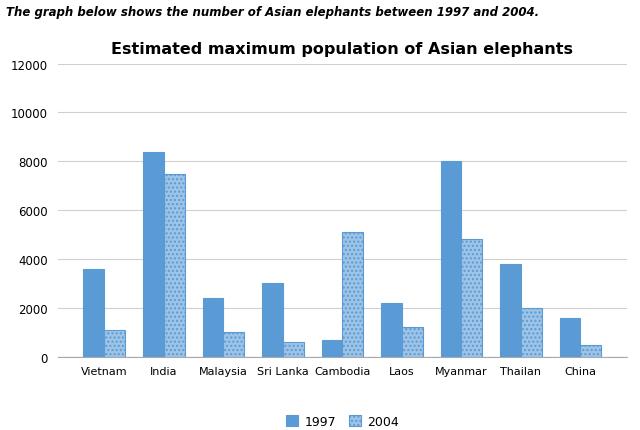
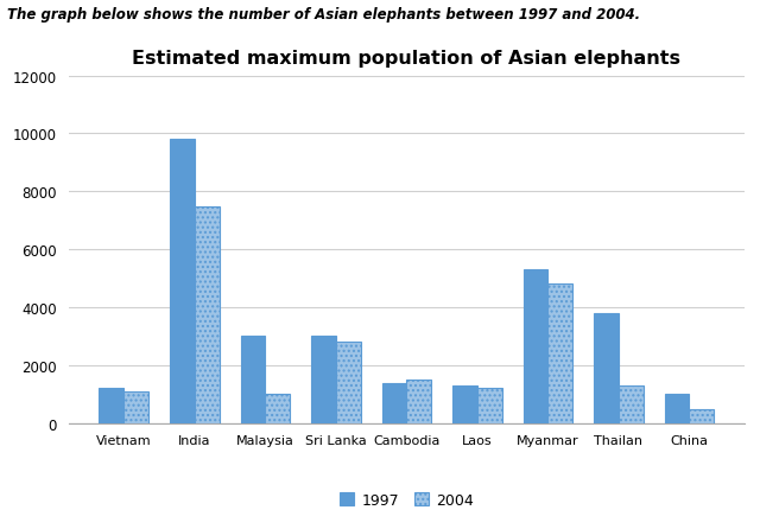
1997/Vietnam: 3600 -> 1200
1997/India: 8400 -> 9800
1997/Malaysia: 2400 -> 3000
2004/Sri Lanka: 600 -> 2800
1997/Cambodia: 700 -> 1400
2004/Cambodia: 5100 -> 1500
1997/Laos: 2200 -> 1300
1997/Myanmar: 8000 -> 5300
2004/Thailan: 2000 -> 1300
1997/China: 1600 -> 1000
